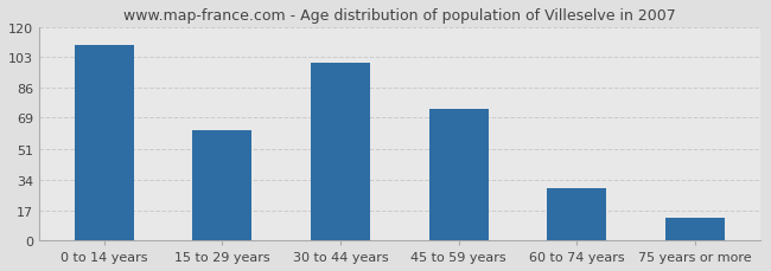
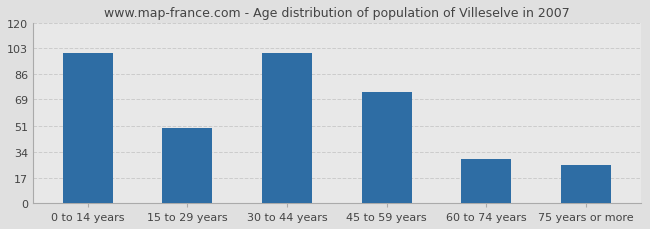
0 to 14 years: 110 -> 100
15 to 29 years: 62 -> 50
75 years or more: 13 -> 25
